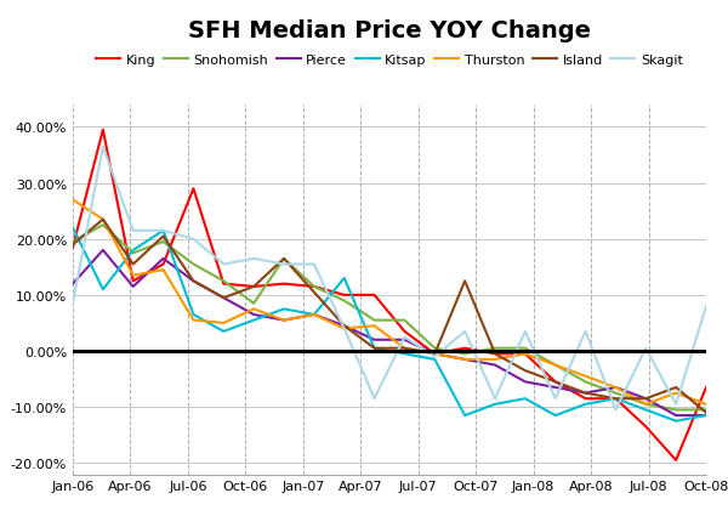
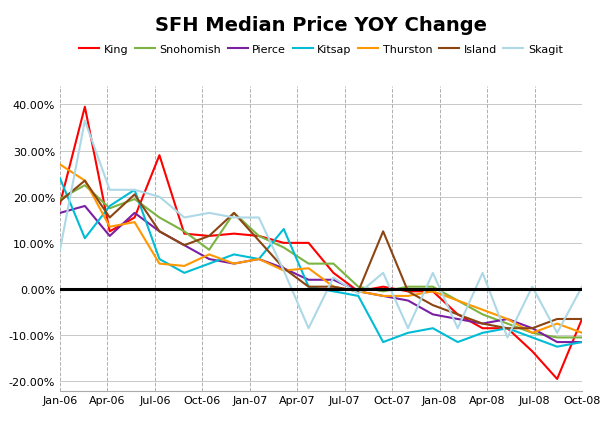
Pierce/Jan-06: 12.0% -> 16.5%
Kitsap/Jan-06: 22.0% -> 24.0%
Island/Oct-08: -11.0% -> -6.5%
Skagit/Oct-08: 8.0% -> 0.5%
